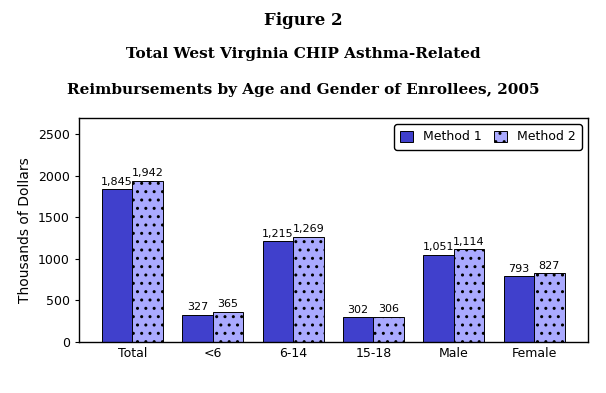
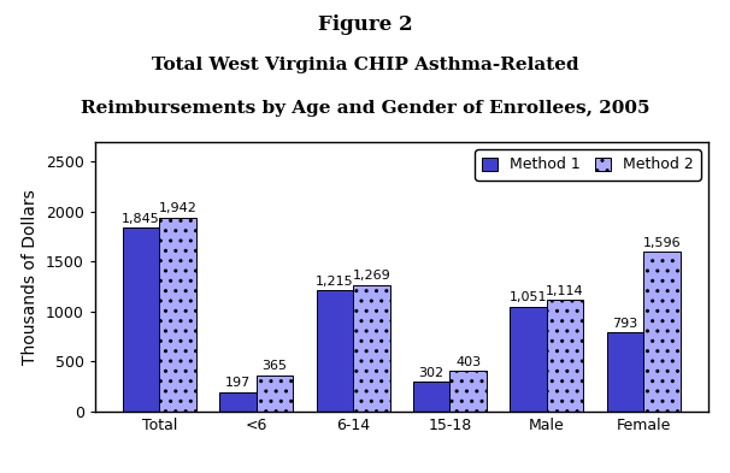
Method 1/<6: 327 -> 197
Method 2/15-18: 306 -> 403
Method 2/Female: 827 -> 1,596
